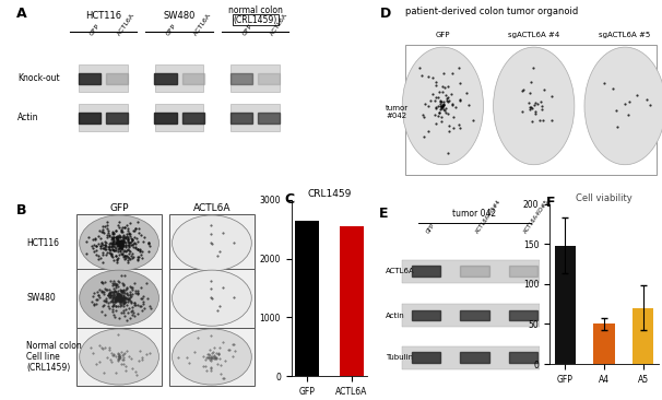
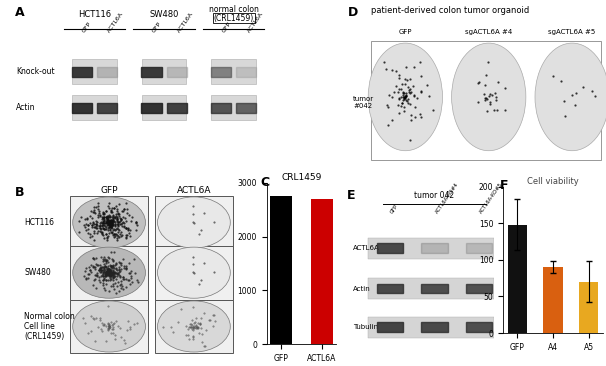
CRL1459/GFP: 2650 -> 2760
CRL1459/ACTL6A: 2550 -> 2700
Cell viability/A4: 50 -> 90
